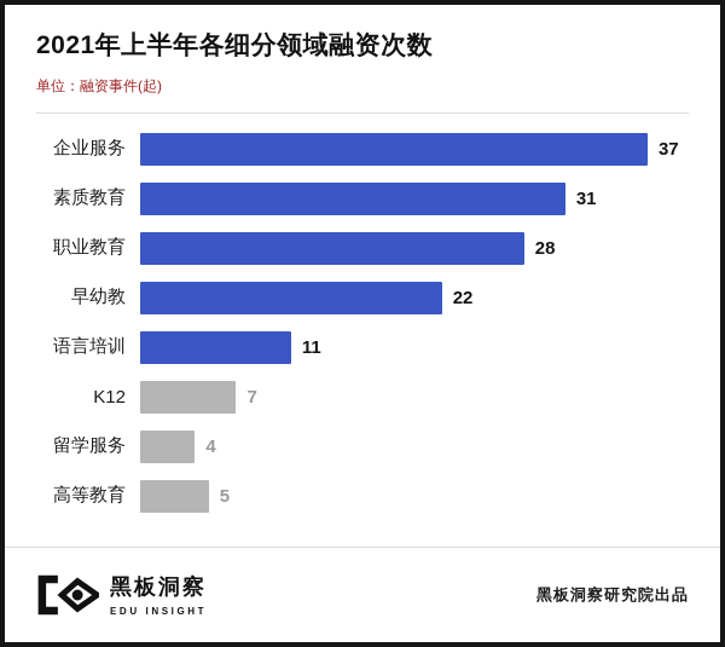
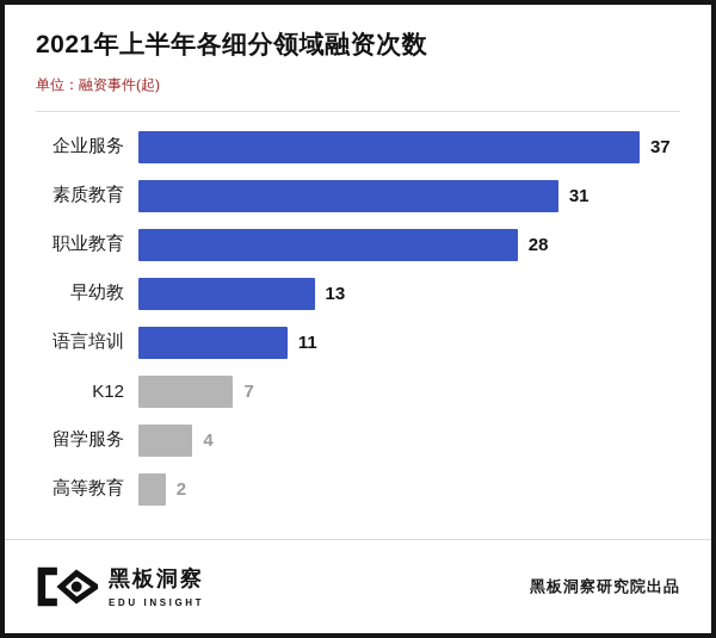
早幼教: 22 -> 13
高等教育: 5 -> 2
